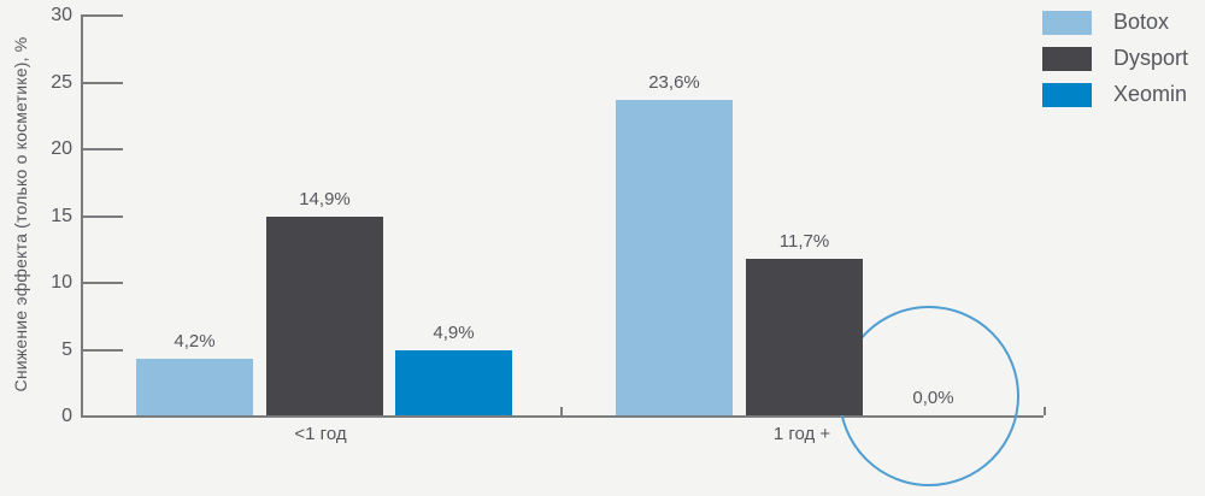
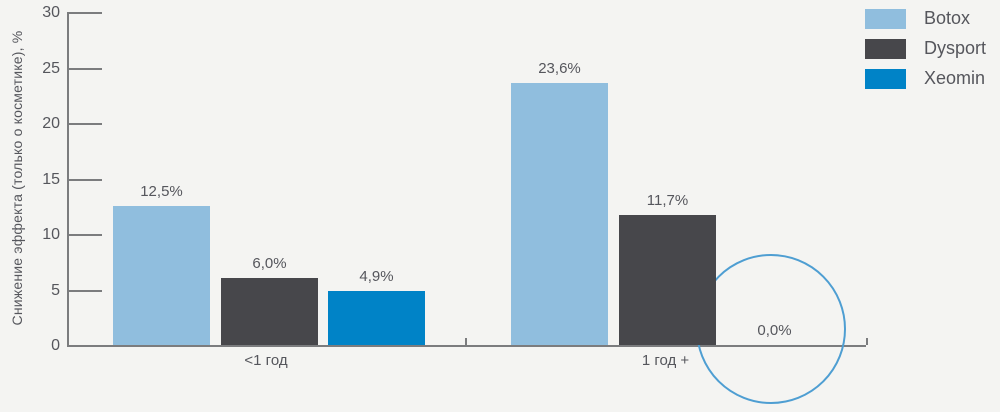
Botox/<1 год: 4,2% -> 12,5%
Dysport/<1 год: 14,9% -> 6,0%
